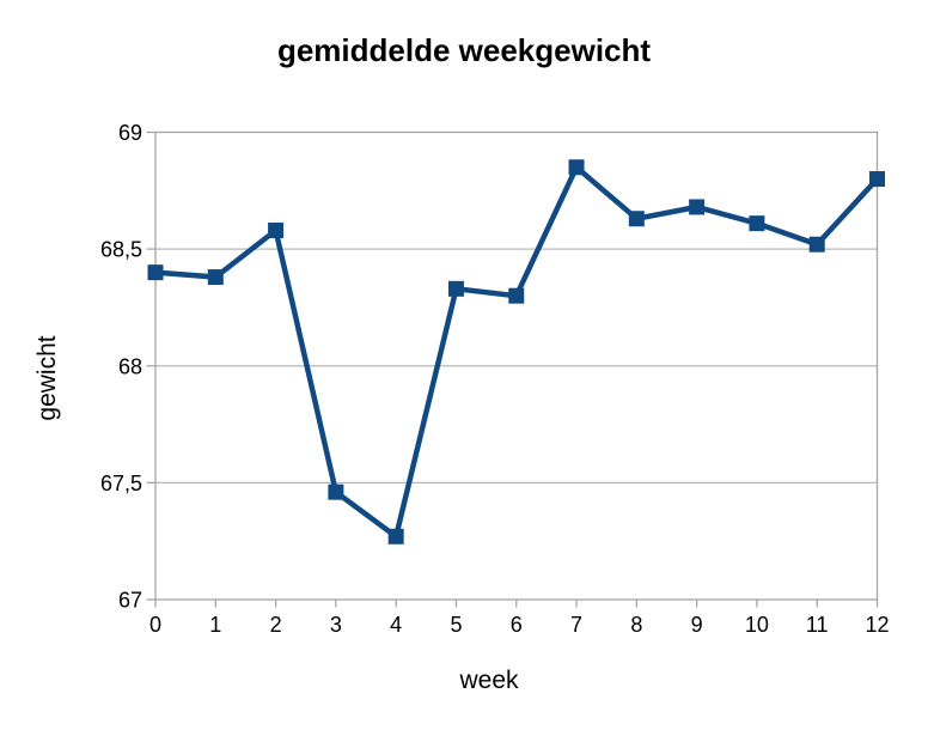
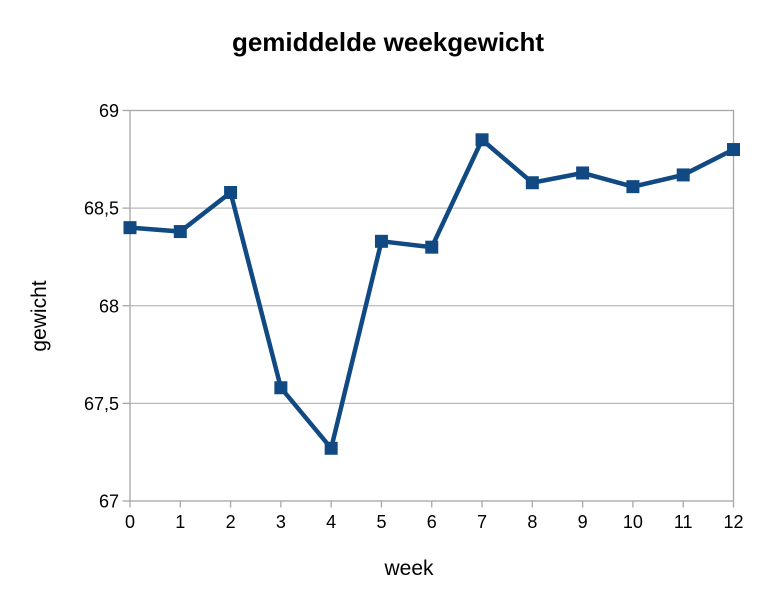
3: 67.46 -> 67.58
11: 68.52 -> 68.67
